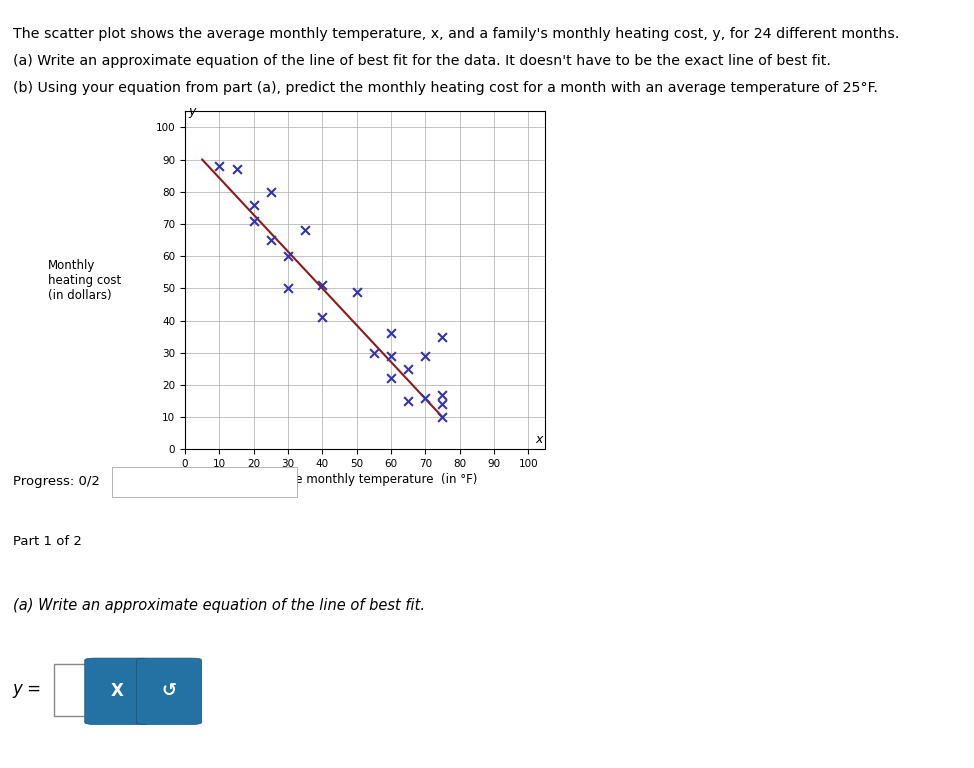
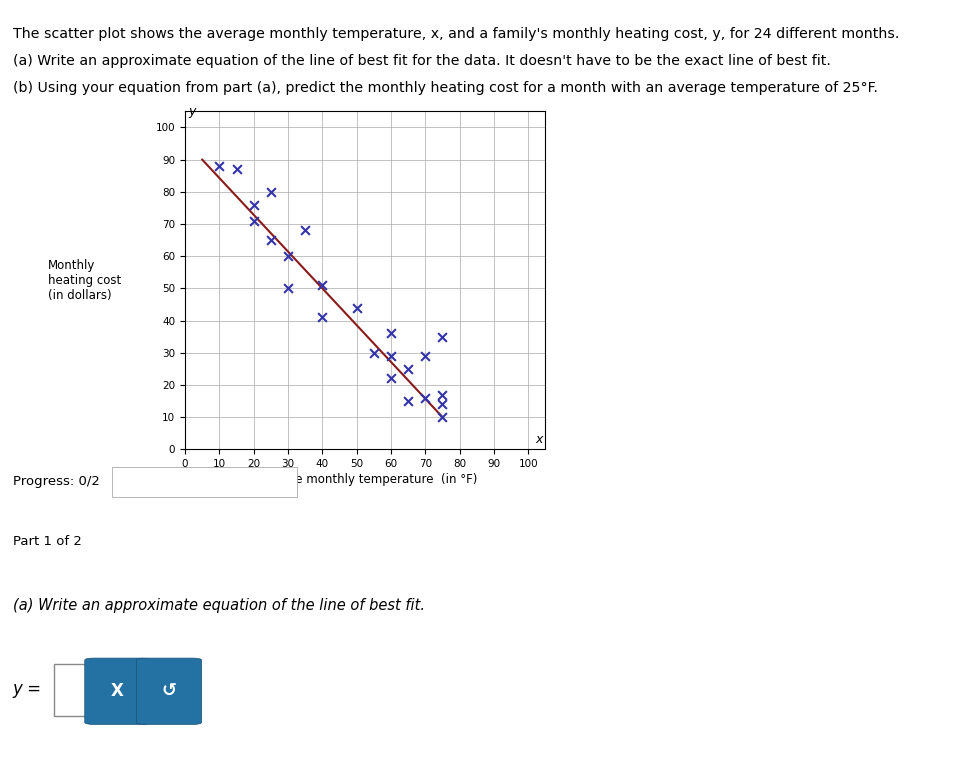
50: 49 -> 44
